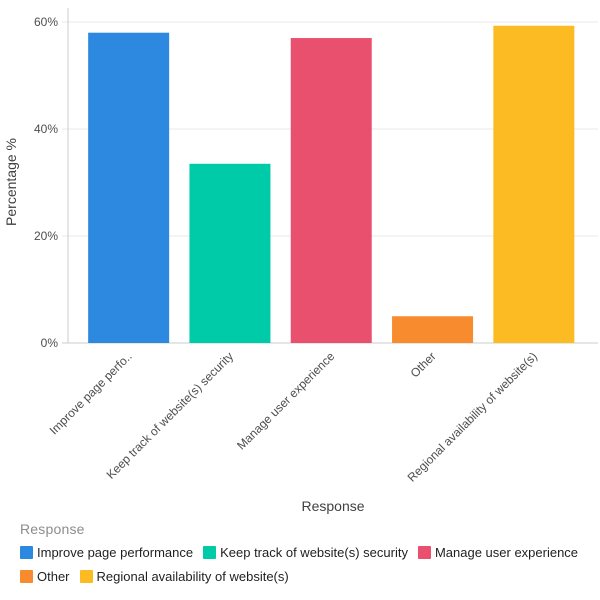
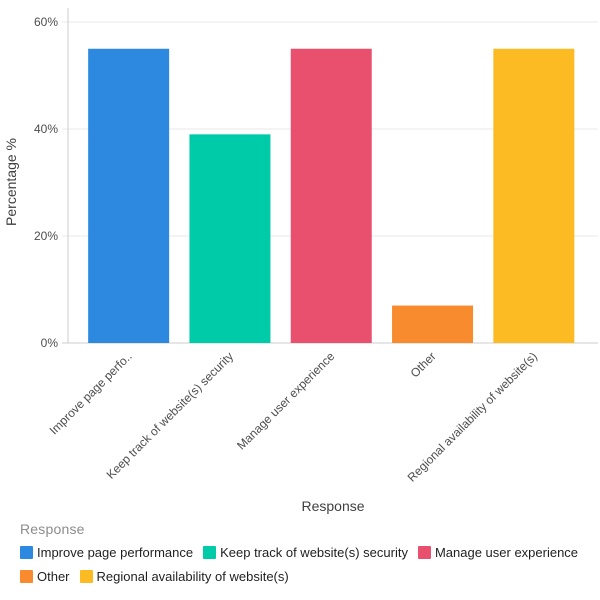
Improve page performance: 58% -> 55%
Keep track of website(s) security: 34% -> 39%
Manage user experience: 57% -> 55%
Other: 5% -> 7%
Regional availability of website(s): 59% -> 55%
